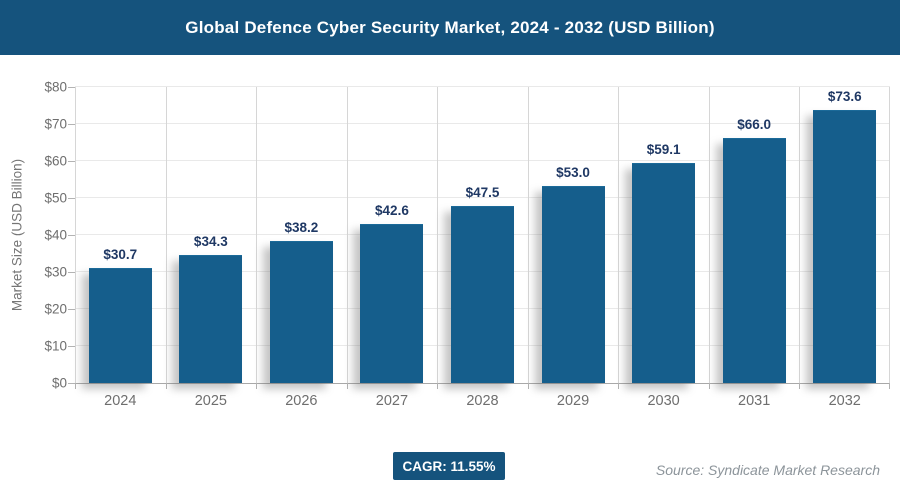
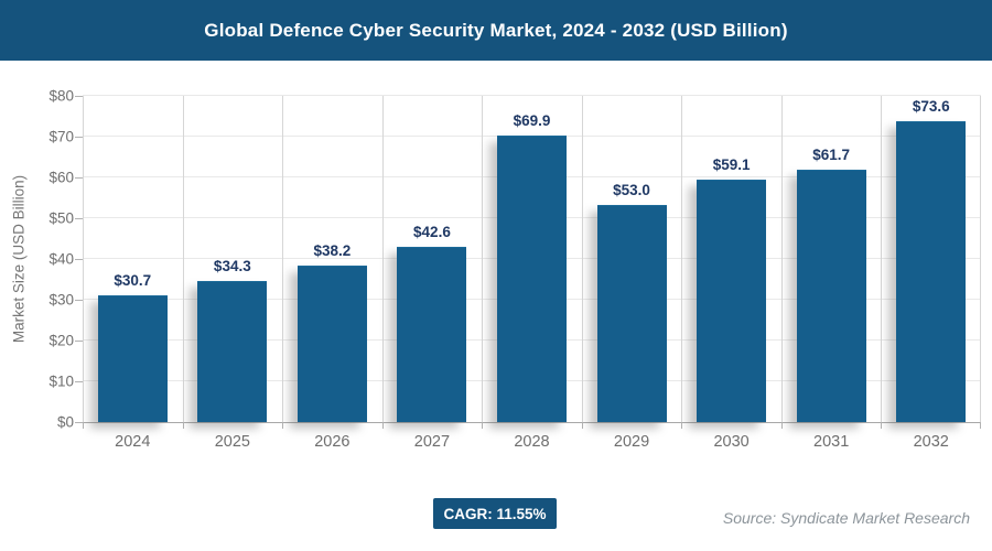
2028: $47.5 -> $69.9
2031: $66.0 -> $61.7
